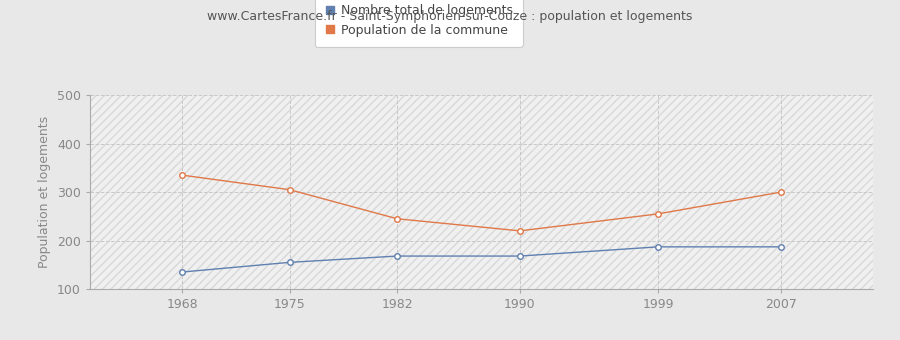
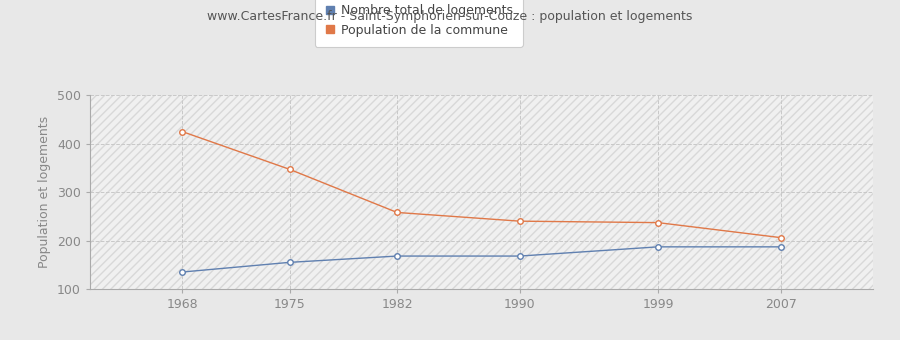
Population de la commune/1968: 335 -> 425
Population de la commune/1975: 305 -> 347
Population de la commune/1982: 245 -> 258
Population de la commune/1990: 220 -> 240
Population de la commune/1999: 255 -> 237
Population de la commune/2007: 300 -> 206
